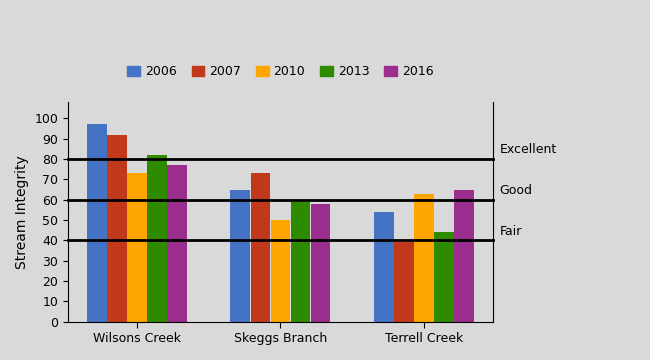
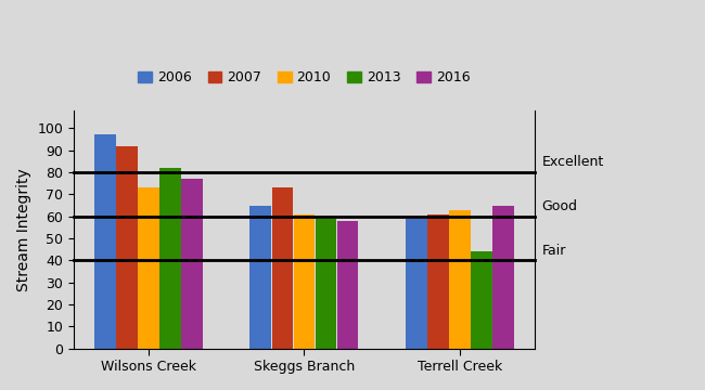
2010/Skeggs Branch: 50 -> 61
2006/Terrell Creek: 54 -> 59
2007/Terrell Creek: 39 -> 61
